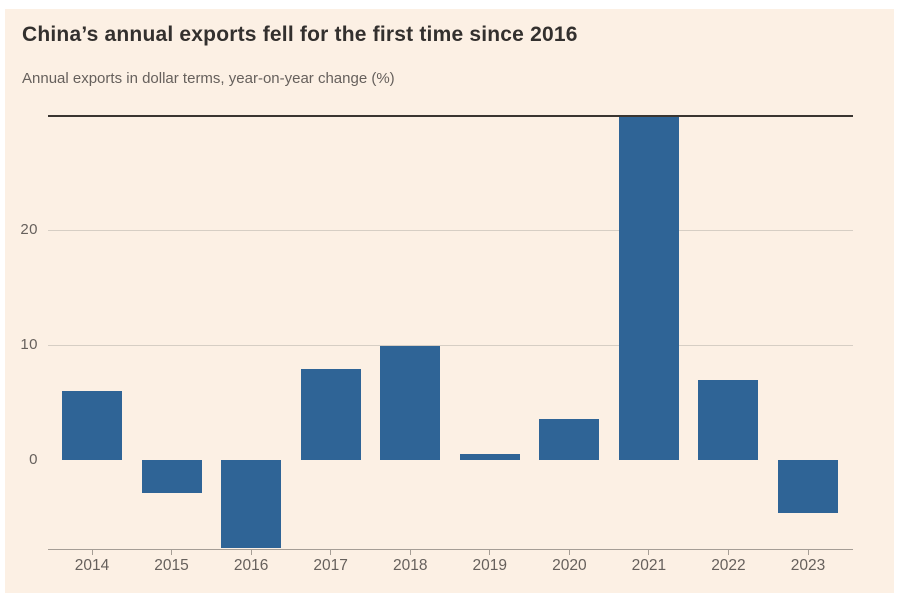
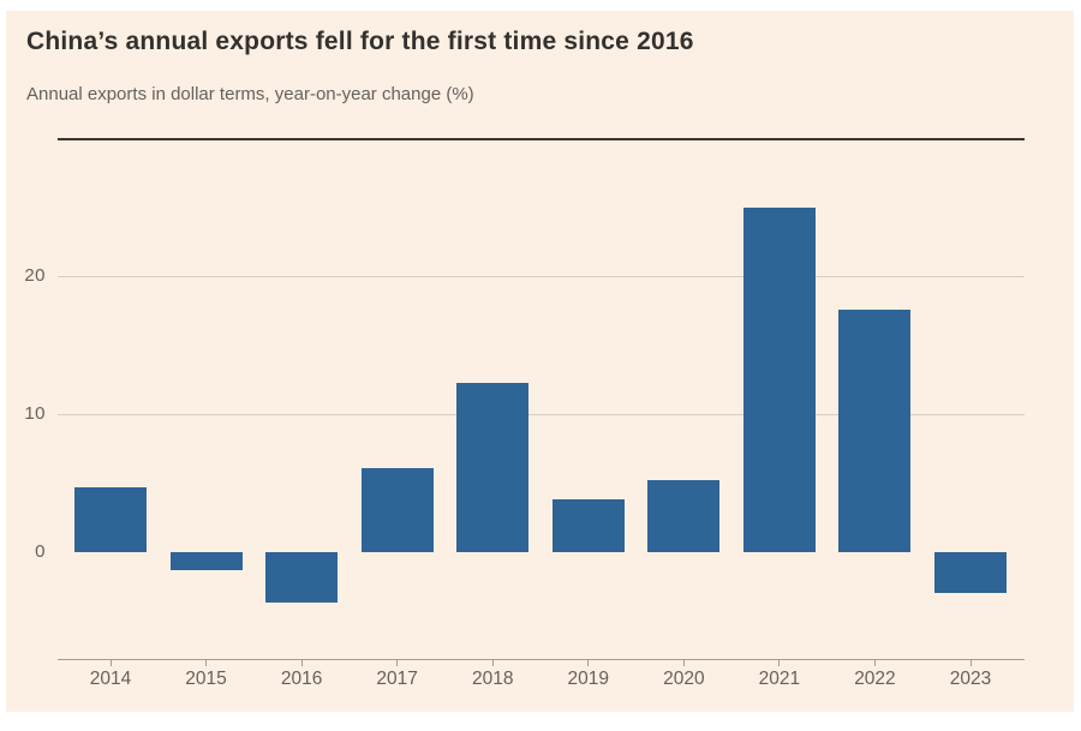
2014: 6.0 -> 4.7
2015: -2.9 -> -1.3
2016: -7.7 -> -3.7
2017: 7.9 -> 6.1
2018: 9.9 -> 12.3
2019: 0.5 -> 3.8
2020: 3.6 -> 5.2
2021: 29.9 -> 25.0
2022: 7.0 -> 17.6
2023: -4.6 -> -3.0
